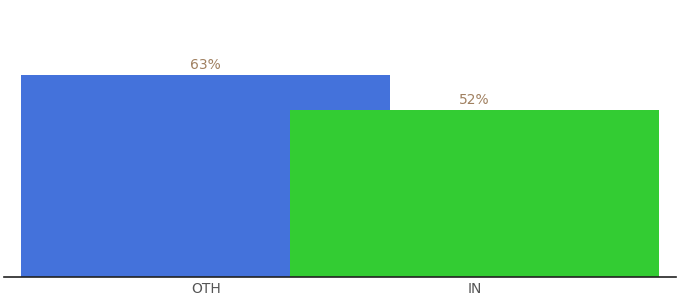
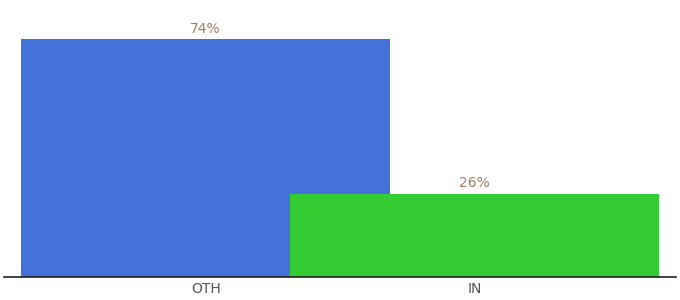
OTH: 63% -> 74%
IN: 52% -> 26%
